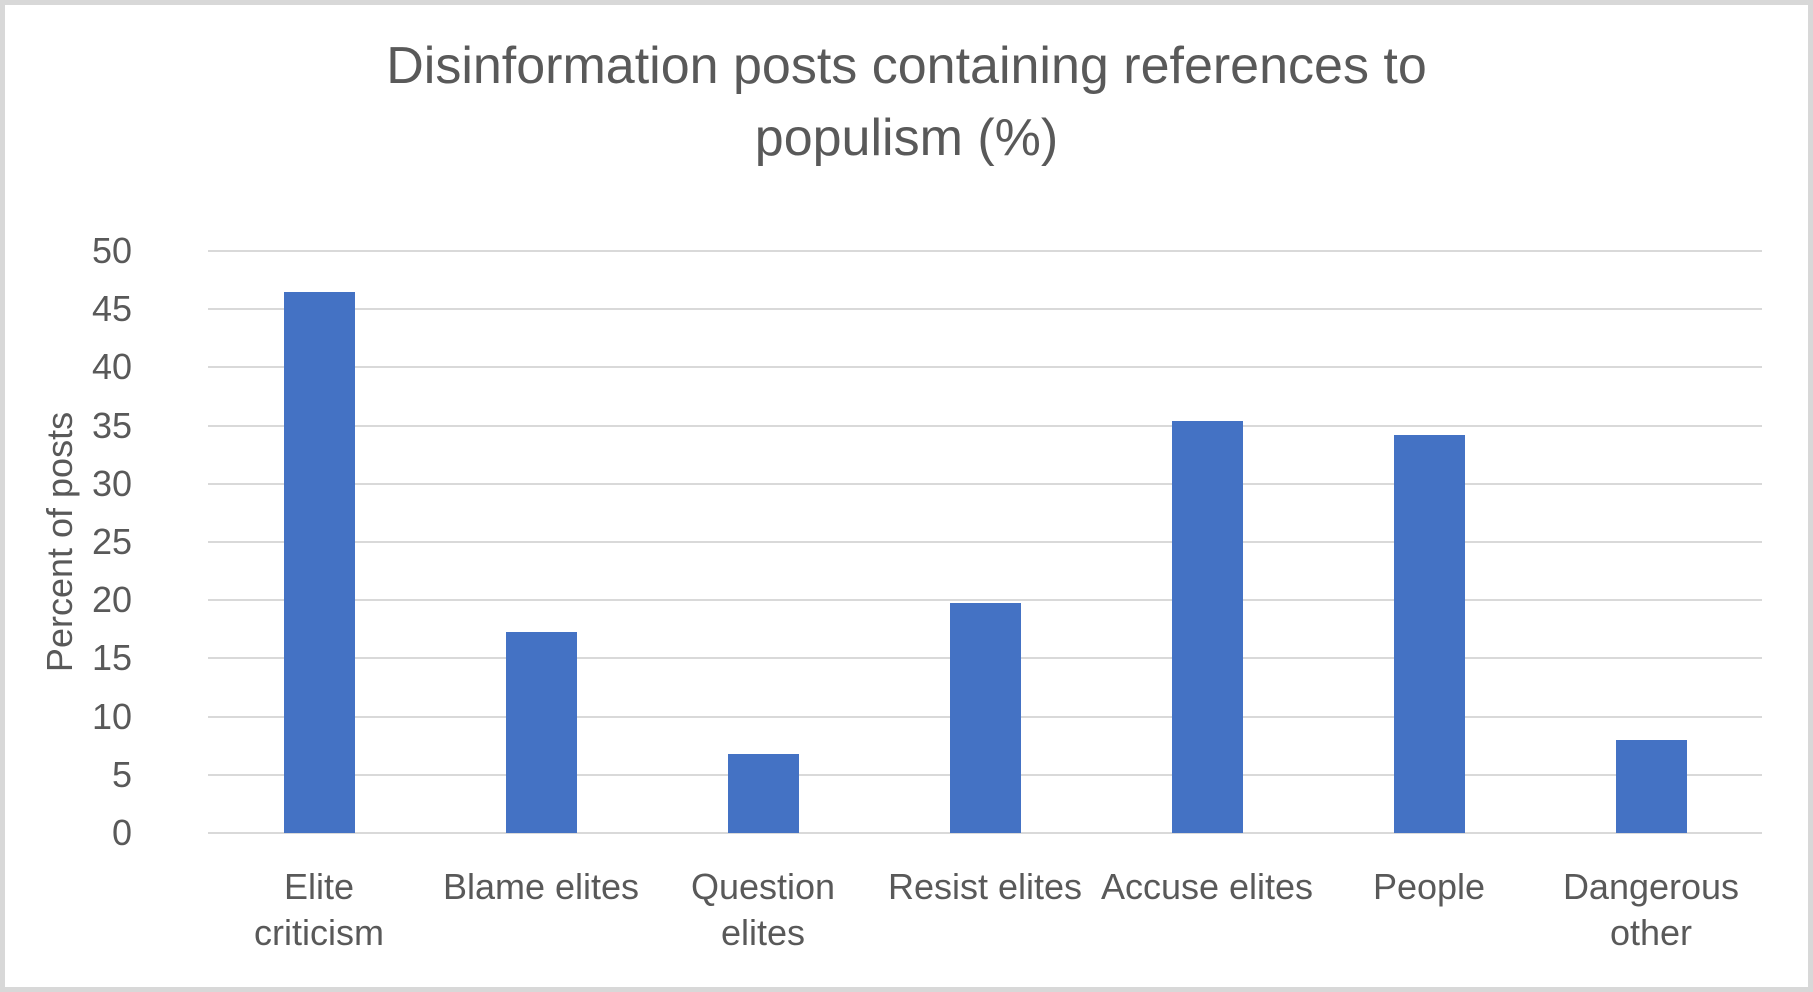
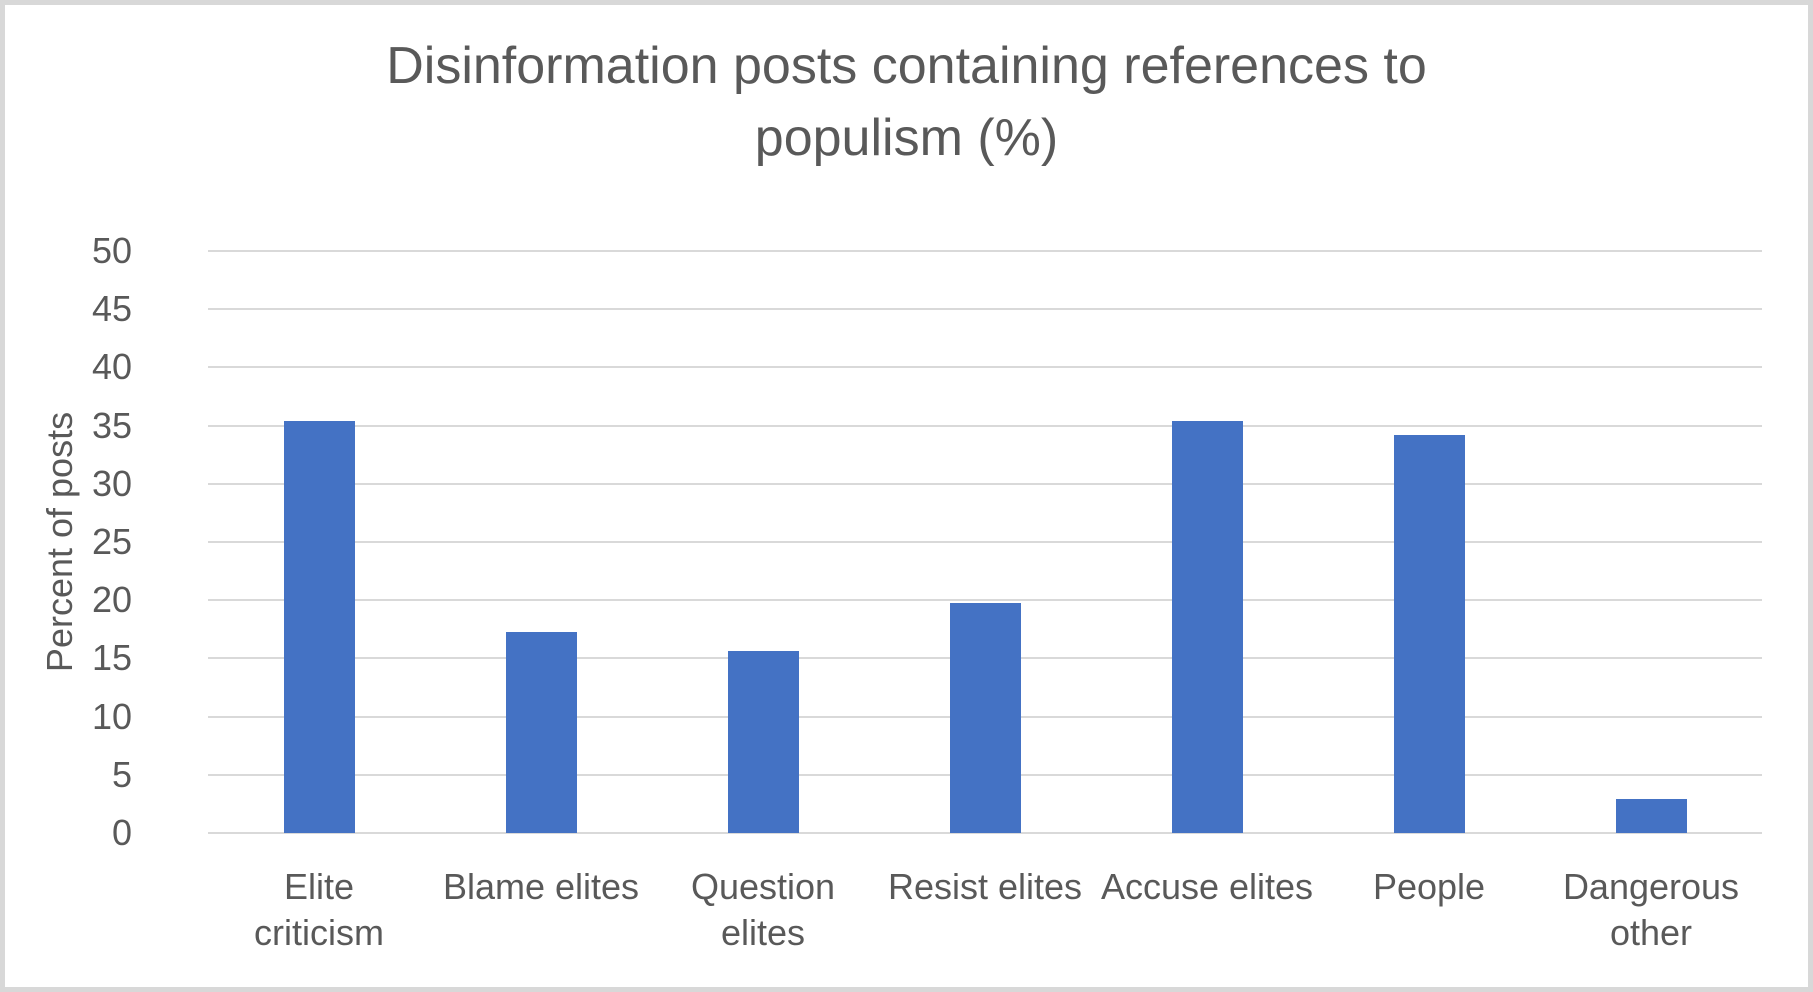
Elite criticism: 46.5 -> 35.4
Question elites: 6.8 -> 15.6
Dangerous other: 8.0 -> 2.9
